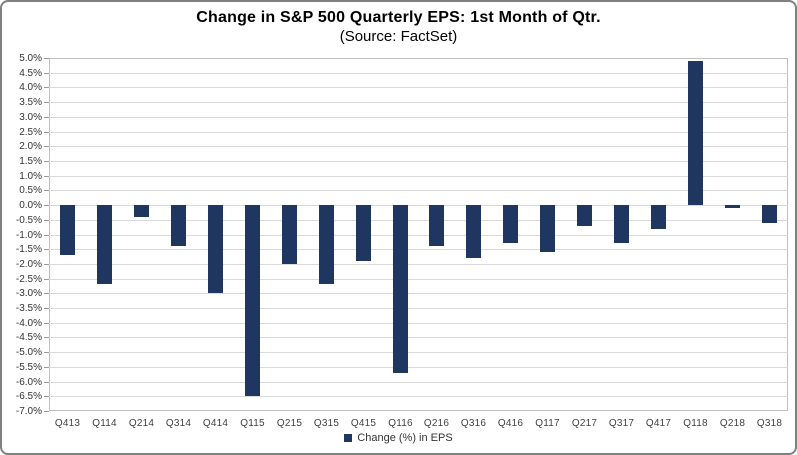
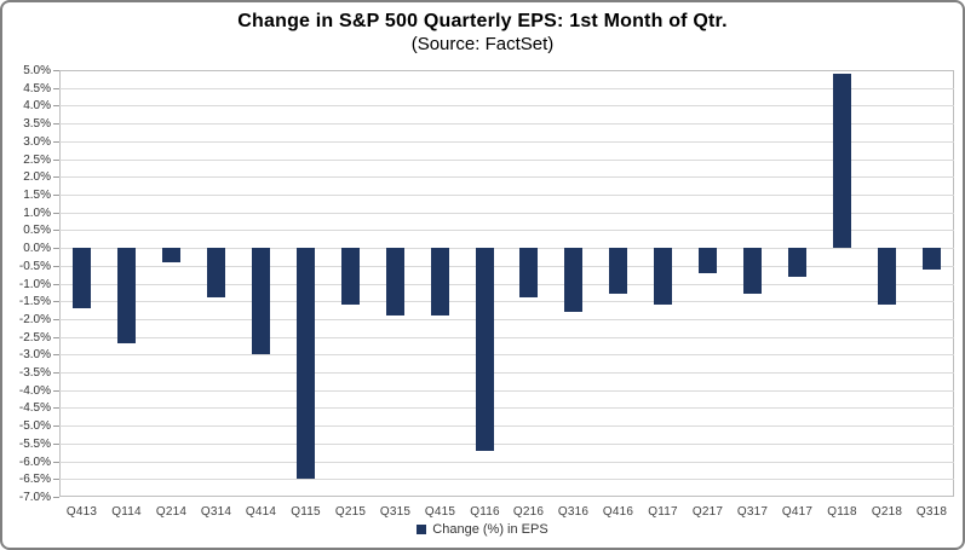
Q215: -2.0% -> -1.6%
Q315: -2.7% -> -1.9%
Q218: -0.1% -> -1.6%
